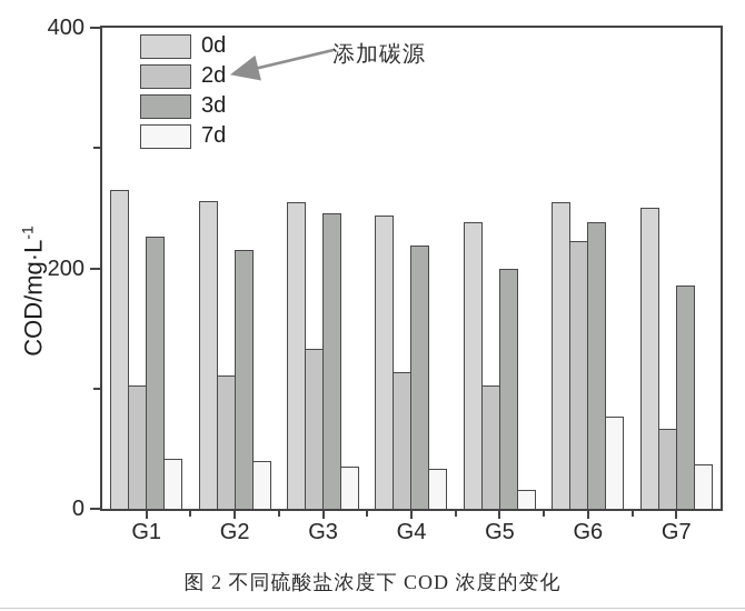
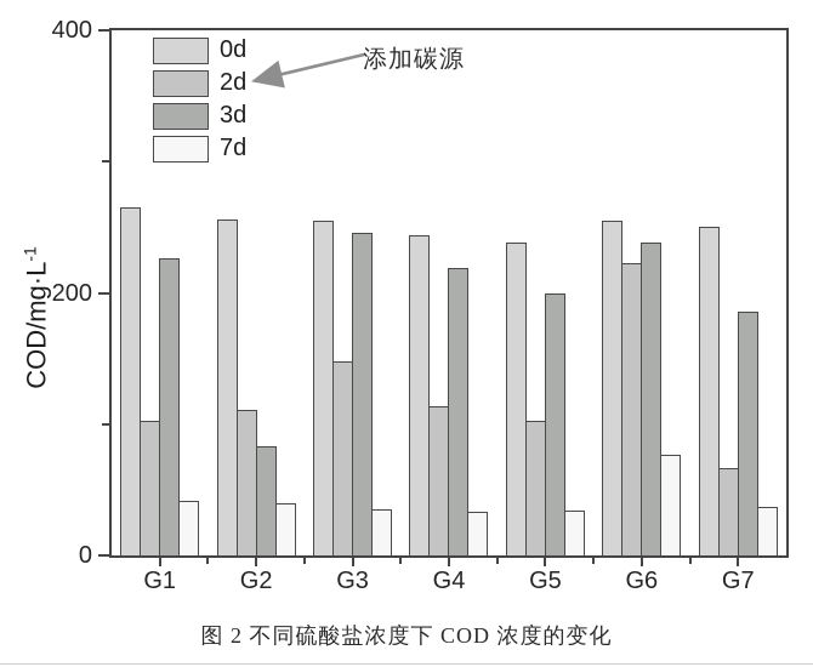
3d/G2: 215 -> 83
2d/G3: 133 -> 148
7d/G5: 16 -> 34
